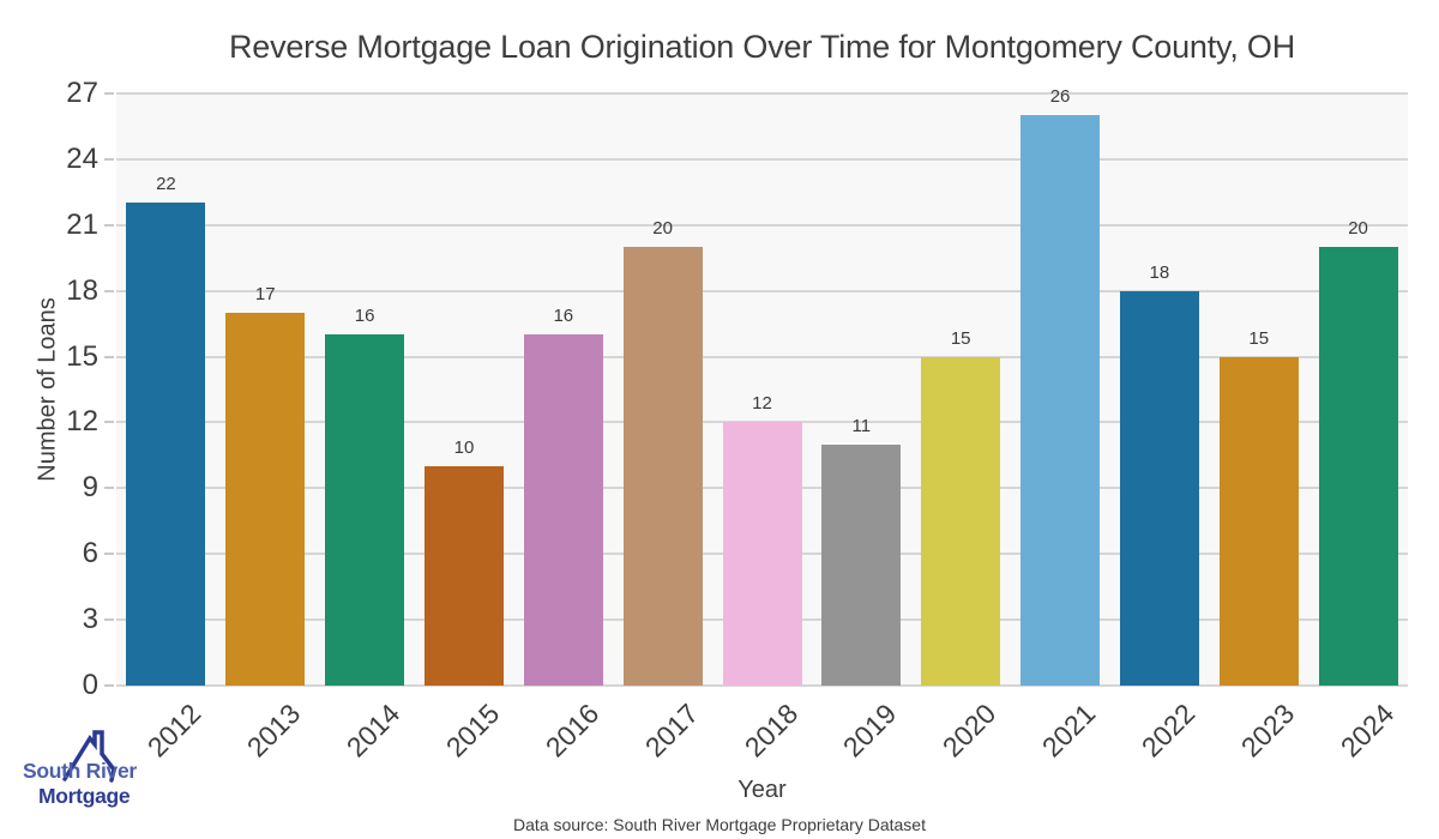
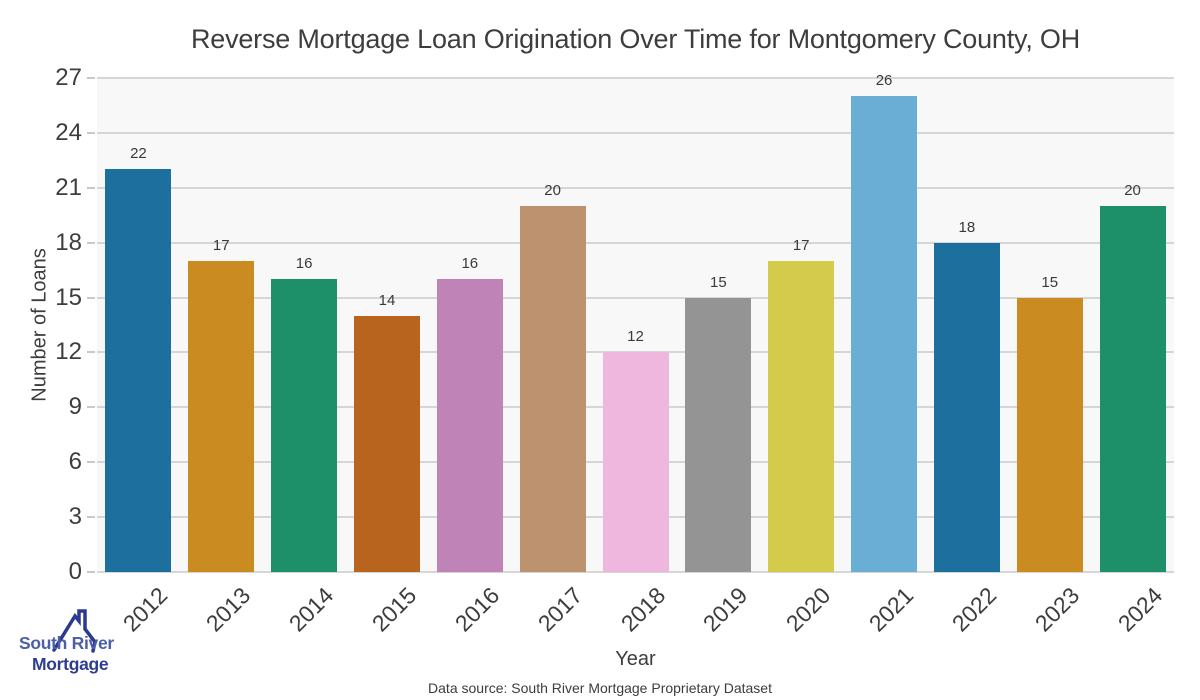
2015: 10 -> 14
2019: 11 -> 15
2020: 15 -> 17
